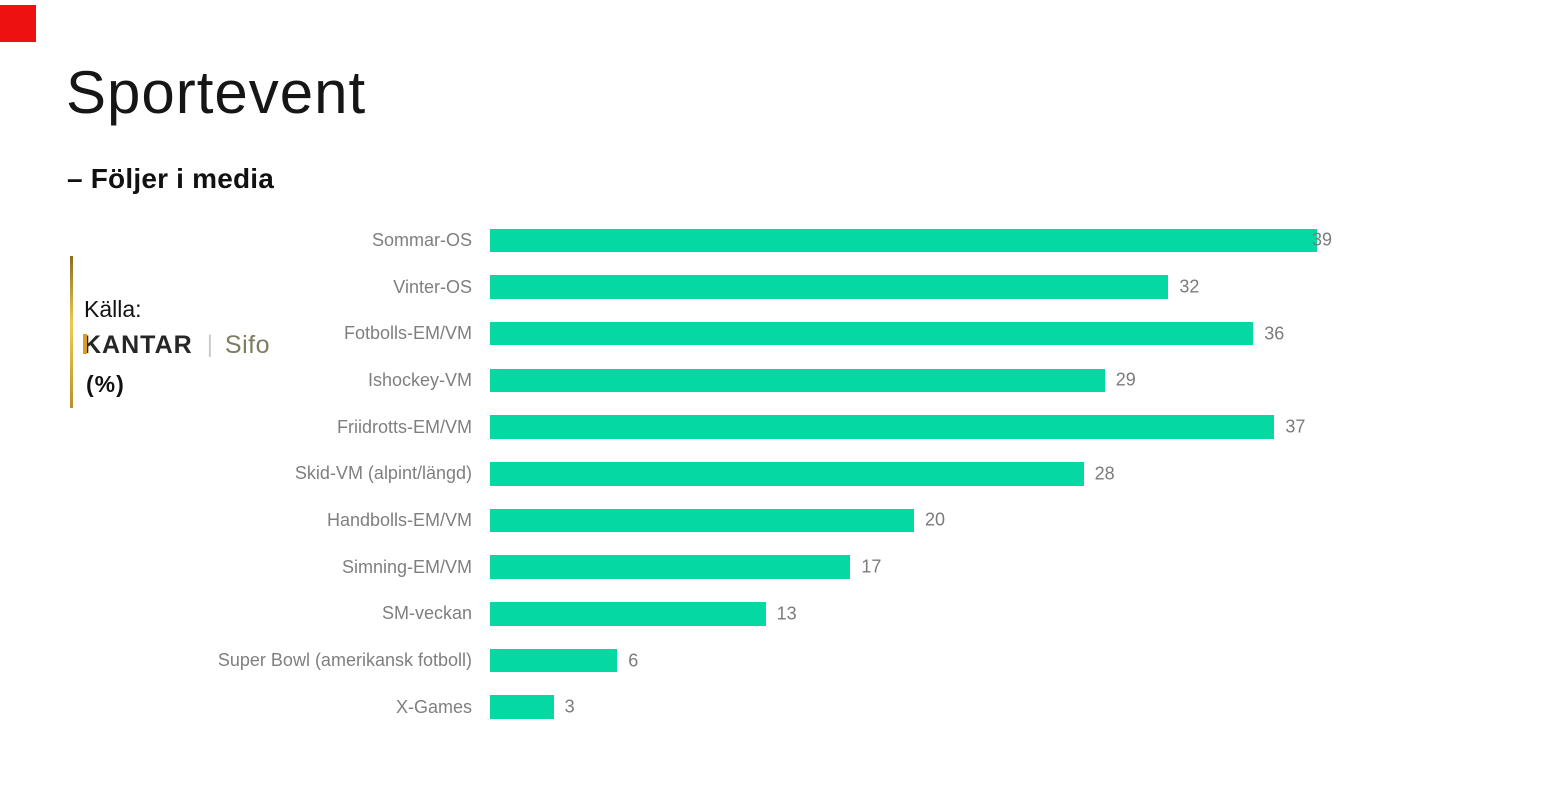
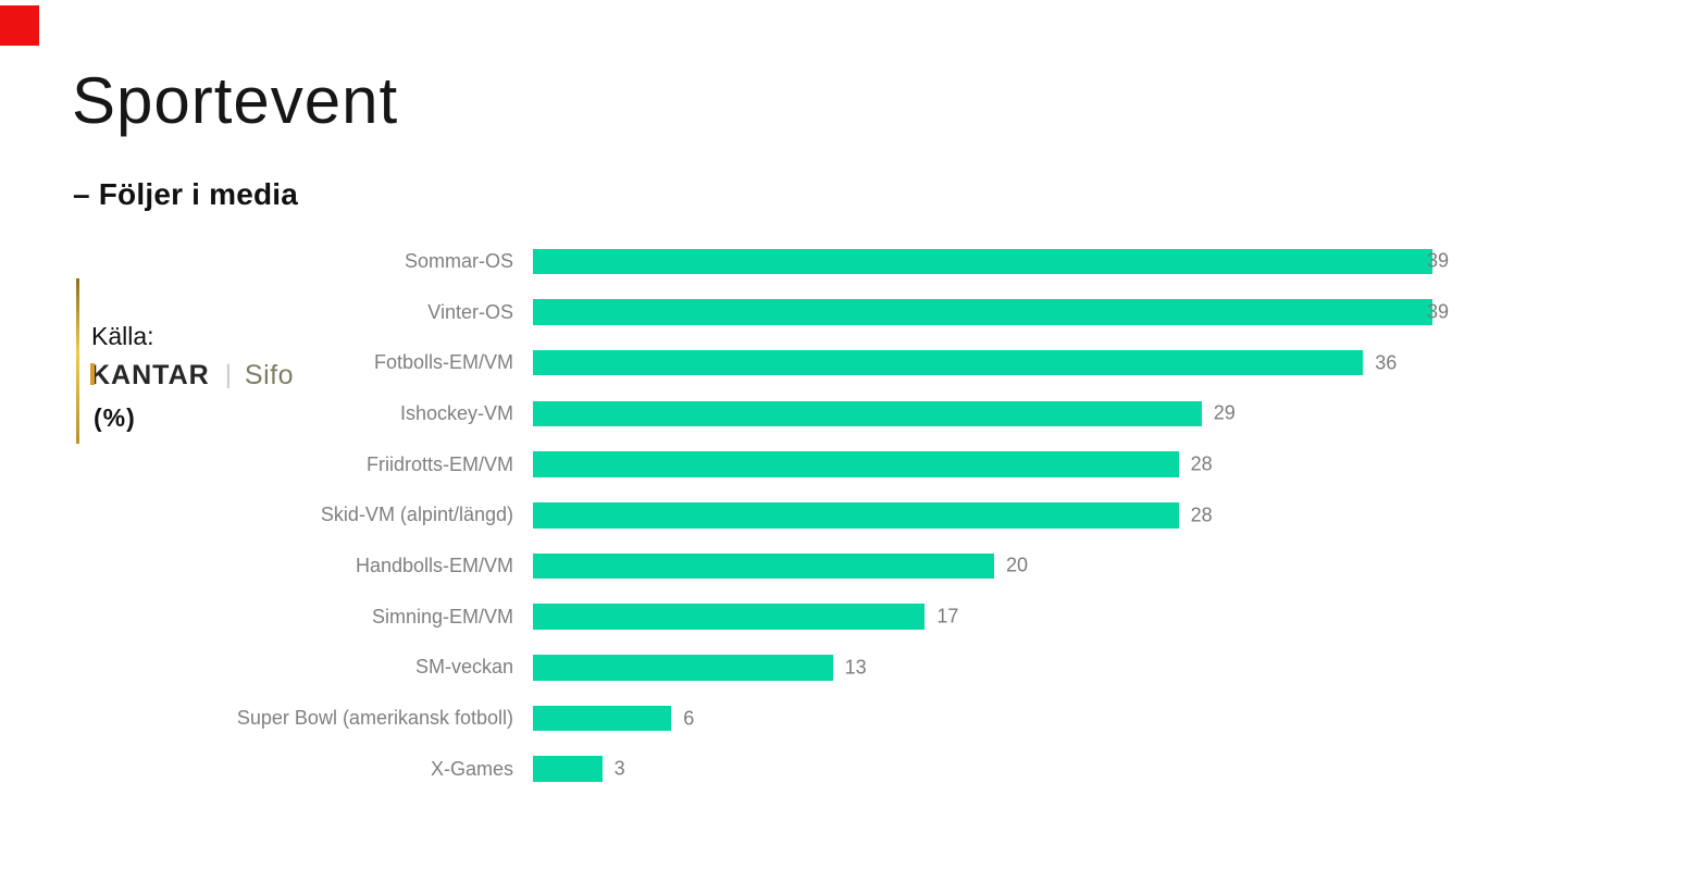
Vinter-OS: 32 -> 39
Friidrotts-EM/VM: 37 -> 28
